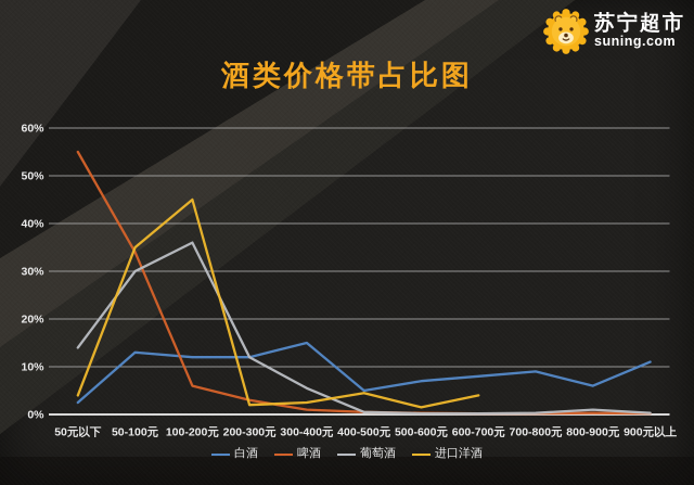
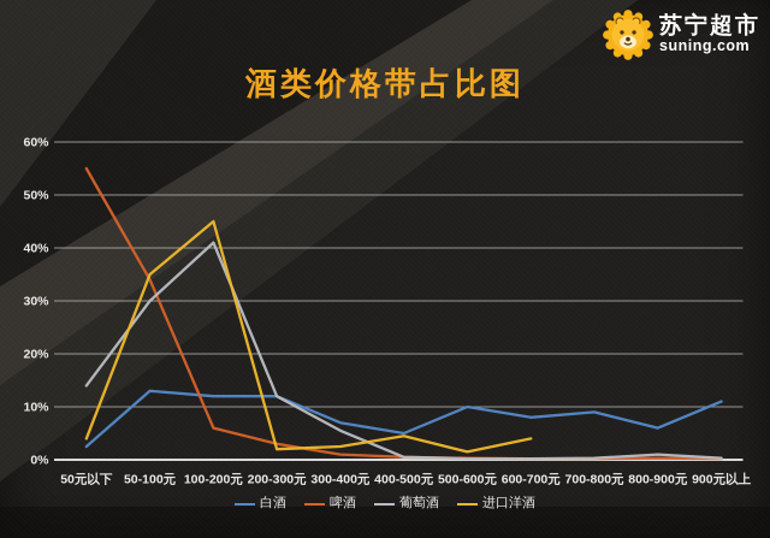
葡萄酒/100-200元: 36% -> 41%
白酒/300-400元: 15% -> 7%
白酒/500-600元: 7% -> 10%
